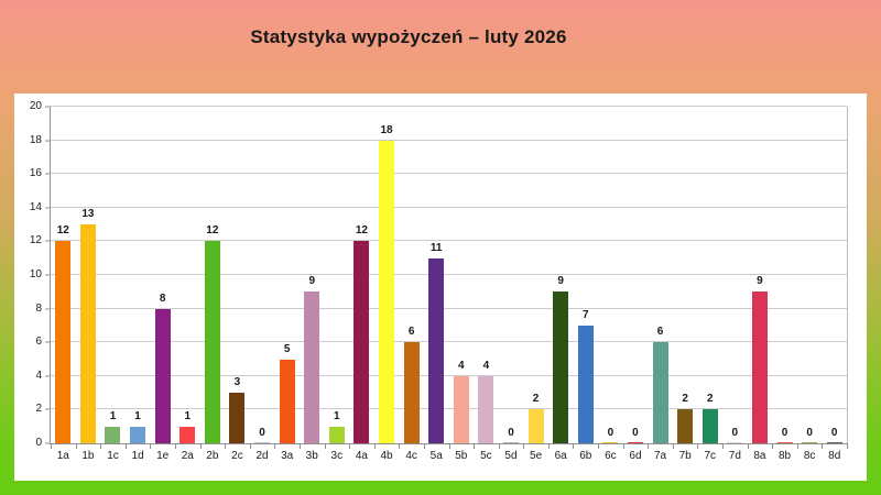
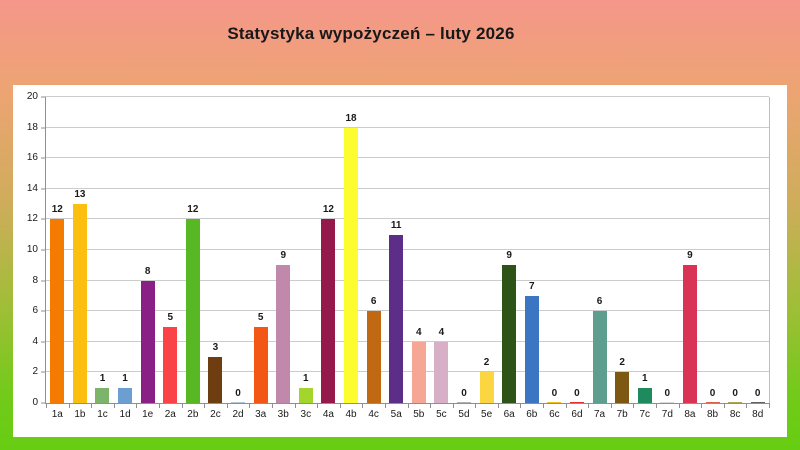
2a: 1 -> 5
7c: 2 -> 1
